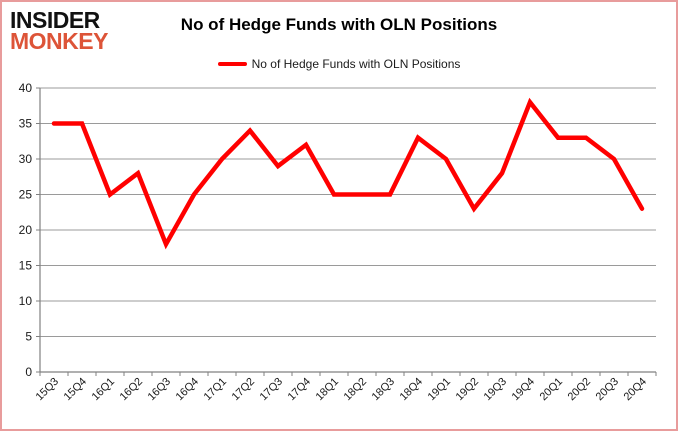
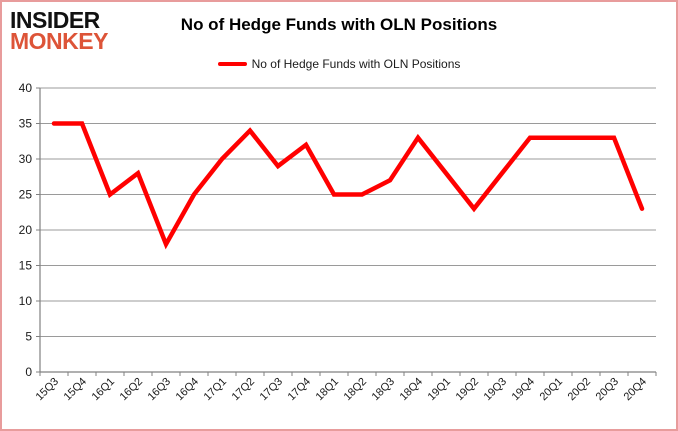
18Q3: 25 -> 27
19Q1: 30 -> 28
19Q4: 38 -> 33
20Q3: 30 -> 33
